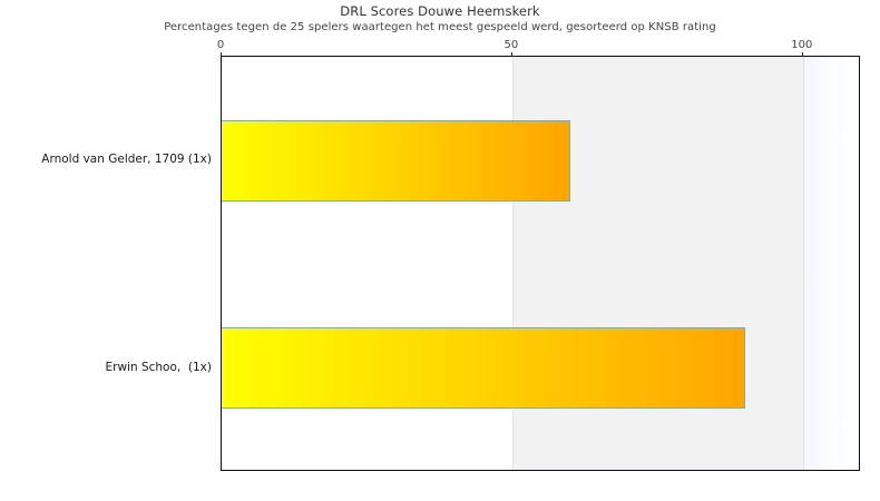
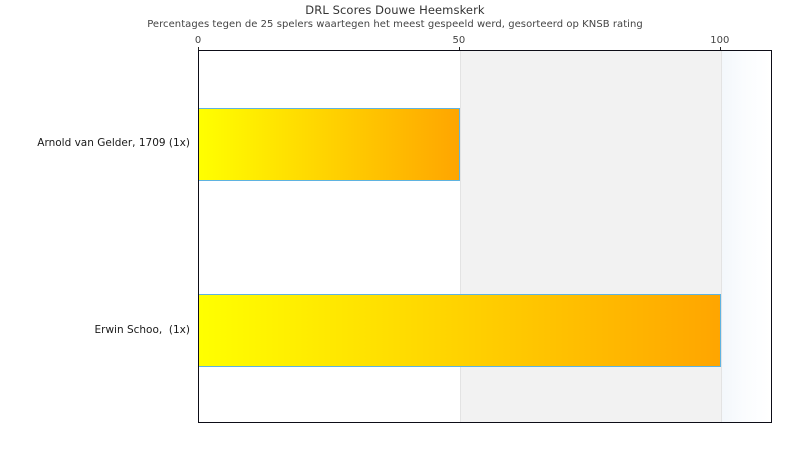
Arnold van Gelder, 1709 (1x): 60 -> 50
Erwin Schoo, (1x): 90 -> 100
